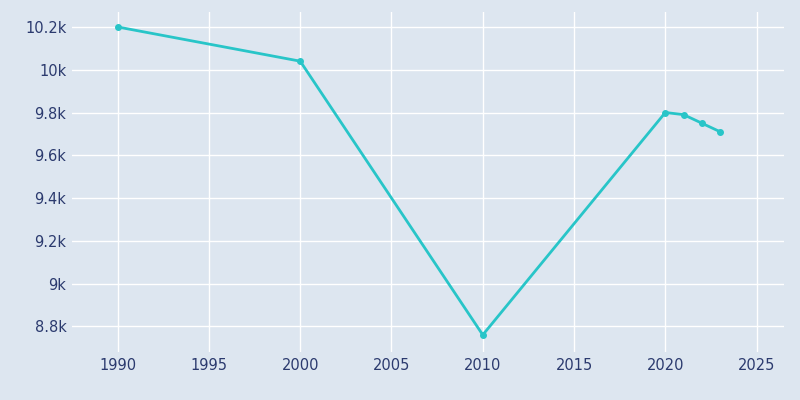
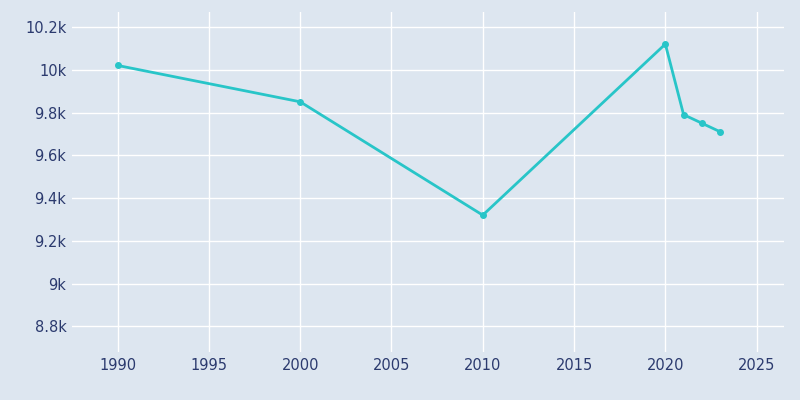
1990: 10.20k -> 10.02k
2000: 10.04k -> 9.85k
2010: 8.76k -> 9.32k
2020: 9.80k -> 10.12k
